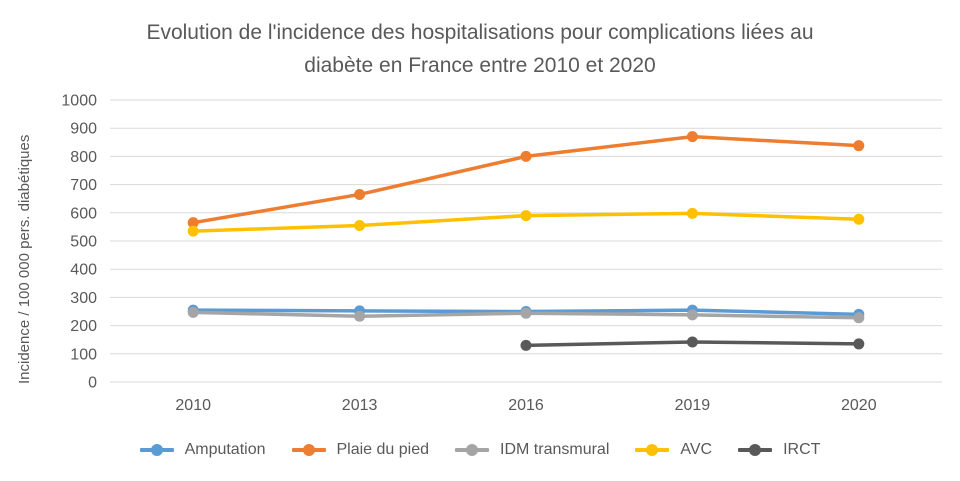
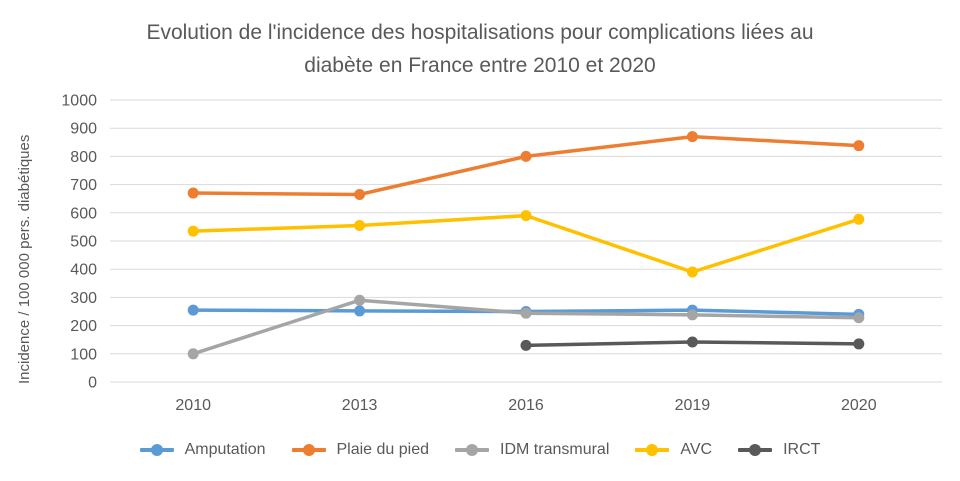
Plaie du pied/2010: 560 -> 670
IDM transmural/2010: 250 -> 100
IDM transmural/2013: 230 -> 290
AVC/2019: 600 -> 390
